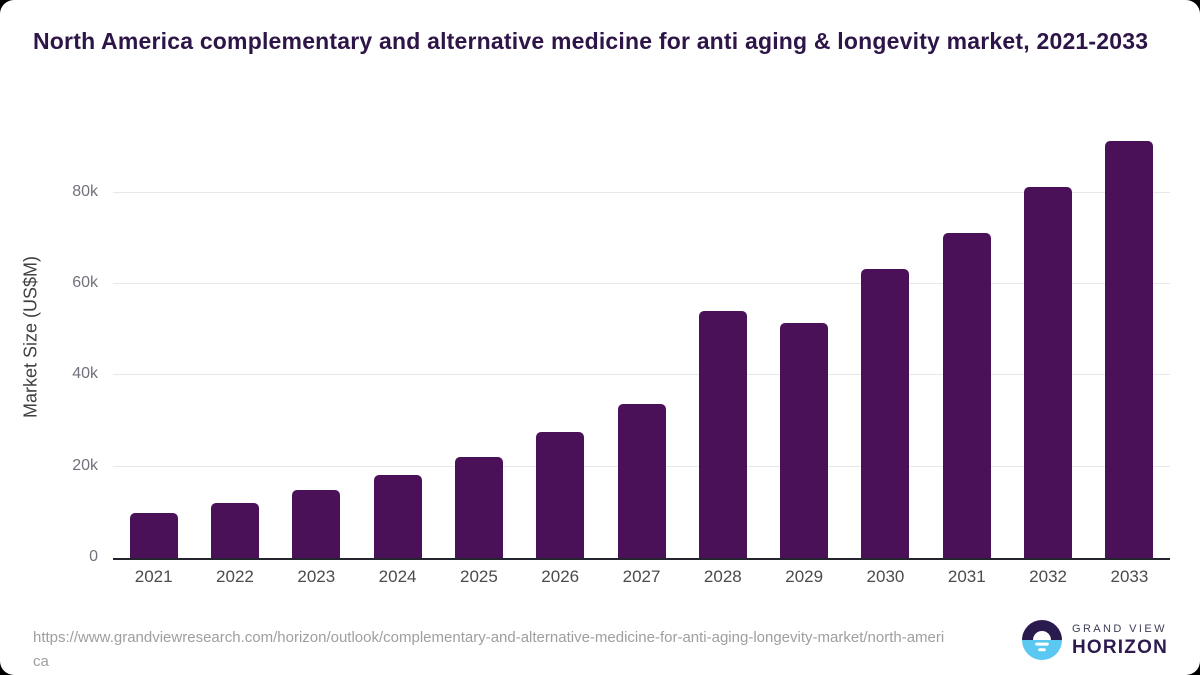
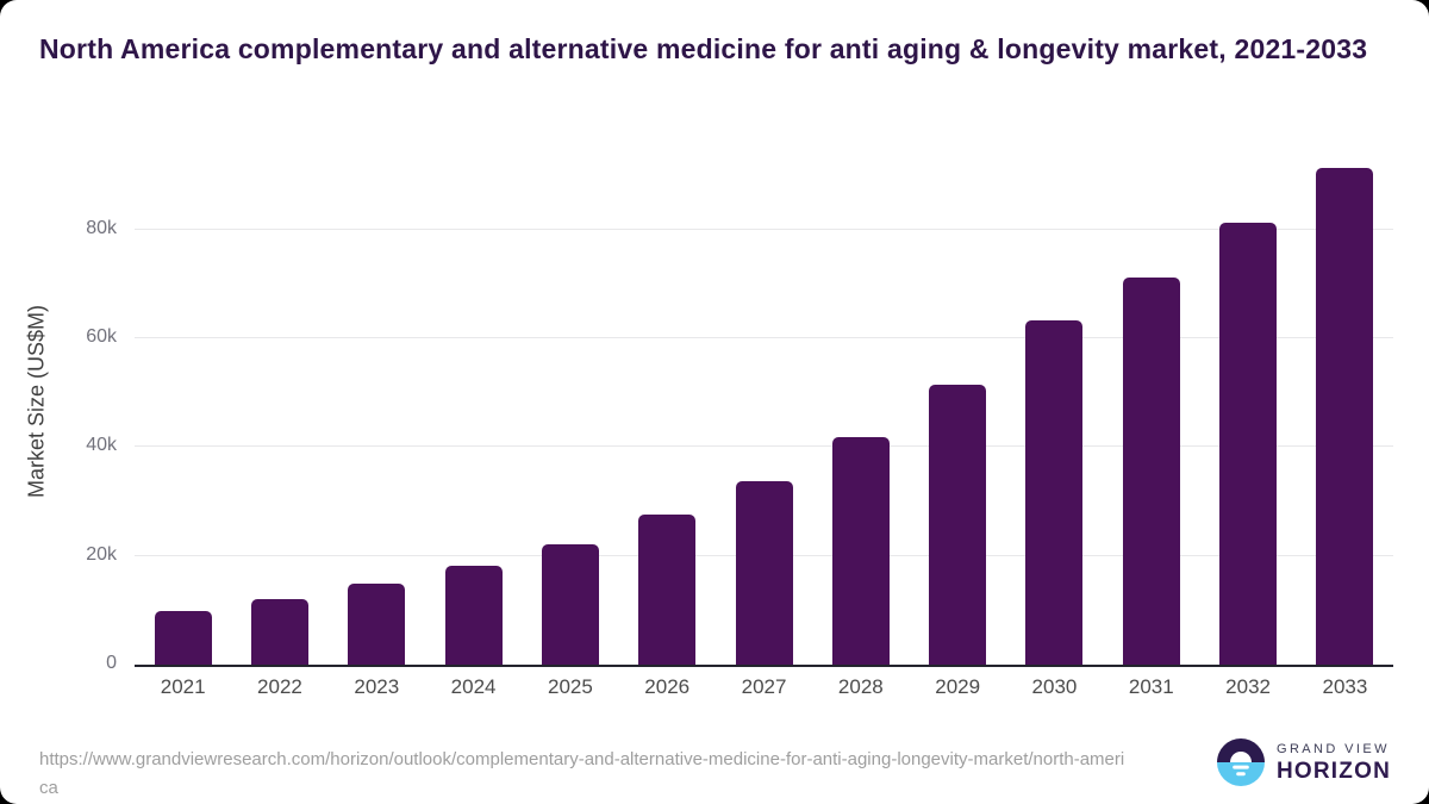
2028: 54k -> 42k
